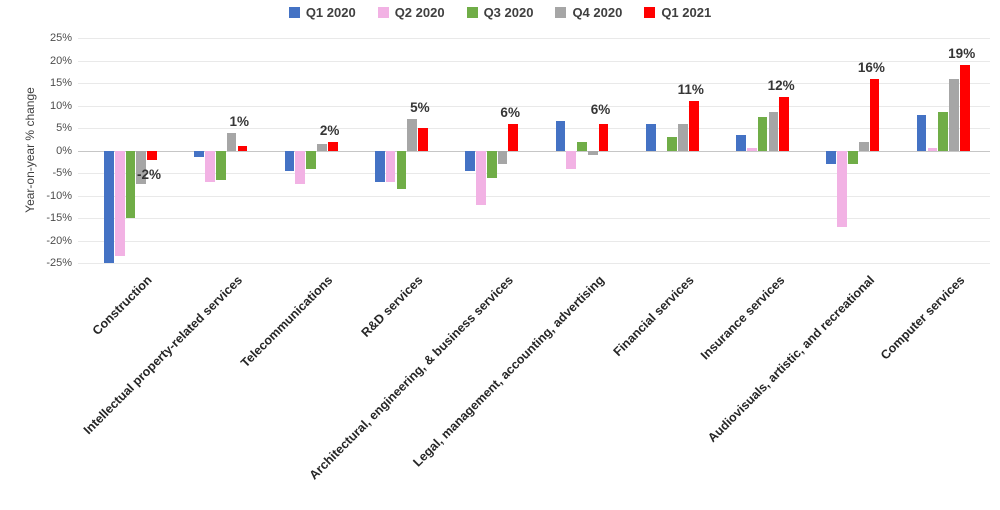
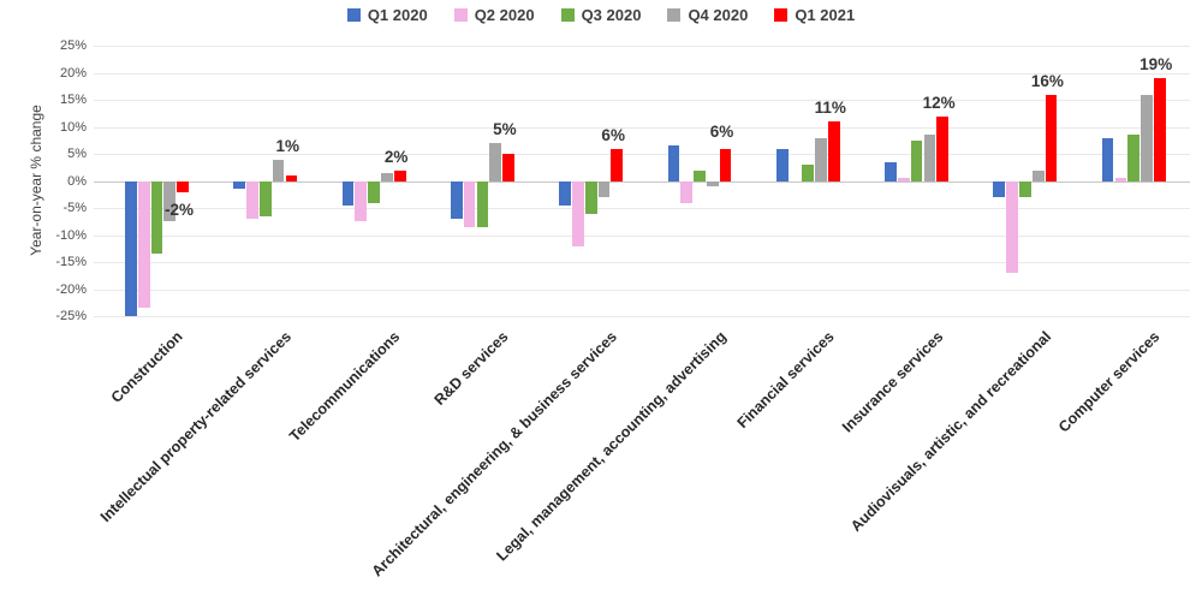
Q3 2020/Construction: -15% -> -14%
Q2 2020/R&D services: -7% -> -8%
Q4 2020/Financial services: 6% -> 8%
